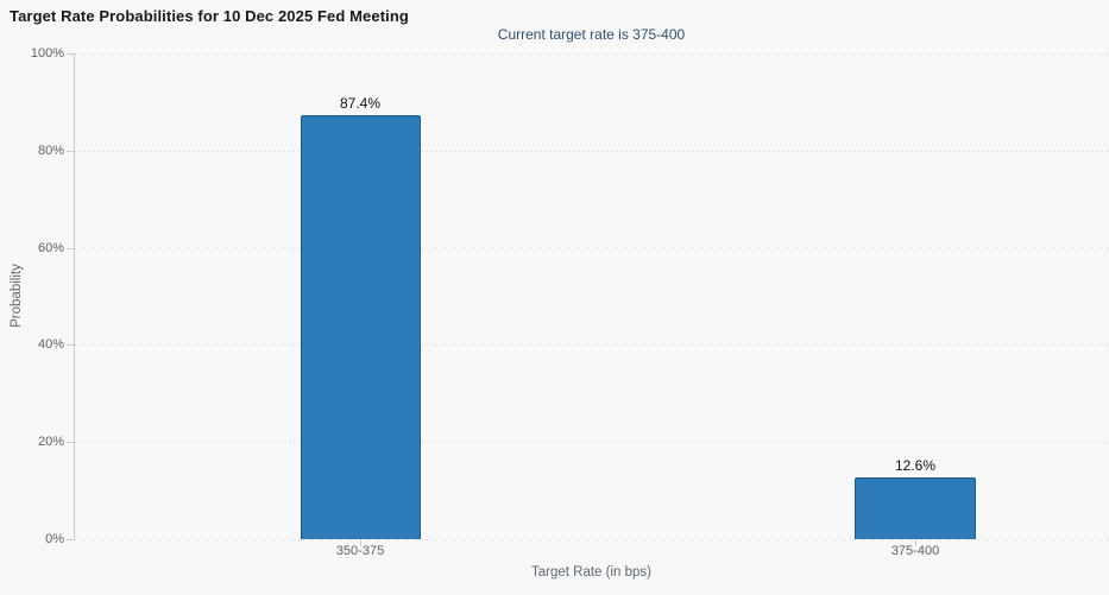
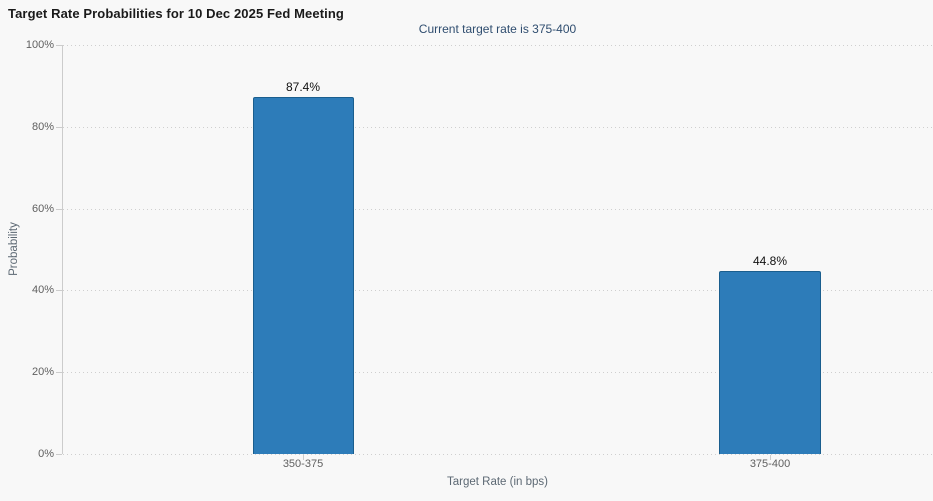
375-400: 12.6% -> 44.8%
